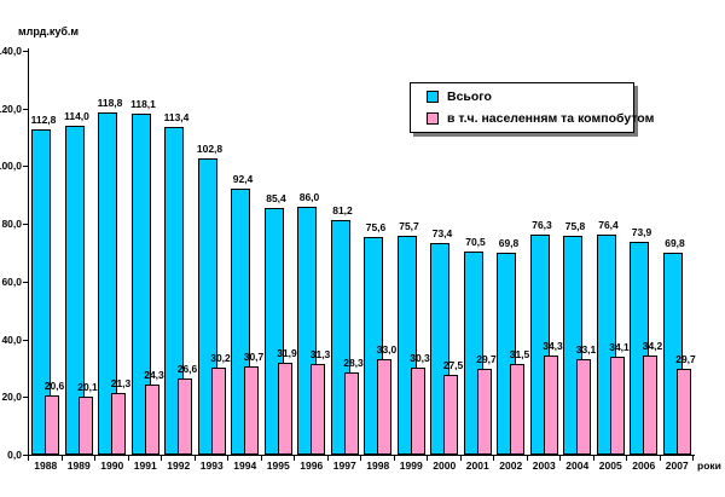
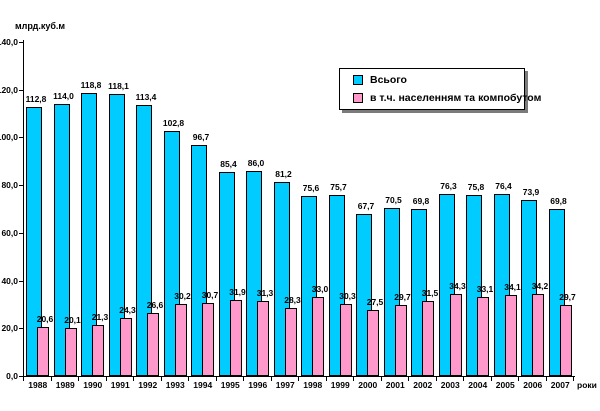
Всього/1994: 92,4 -> 96,7
Всього/2000: 73,4 -> 67,7
